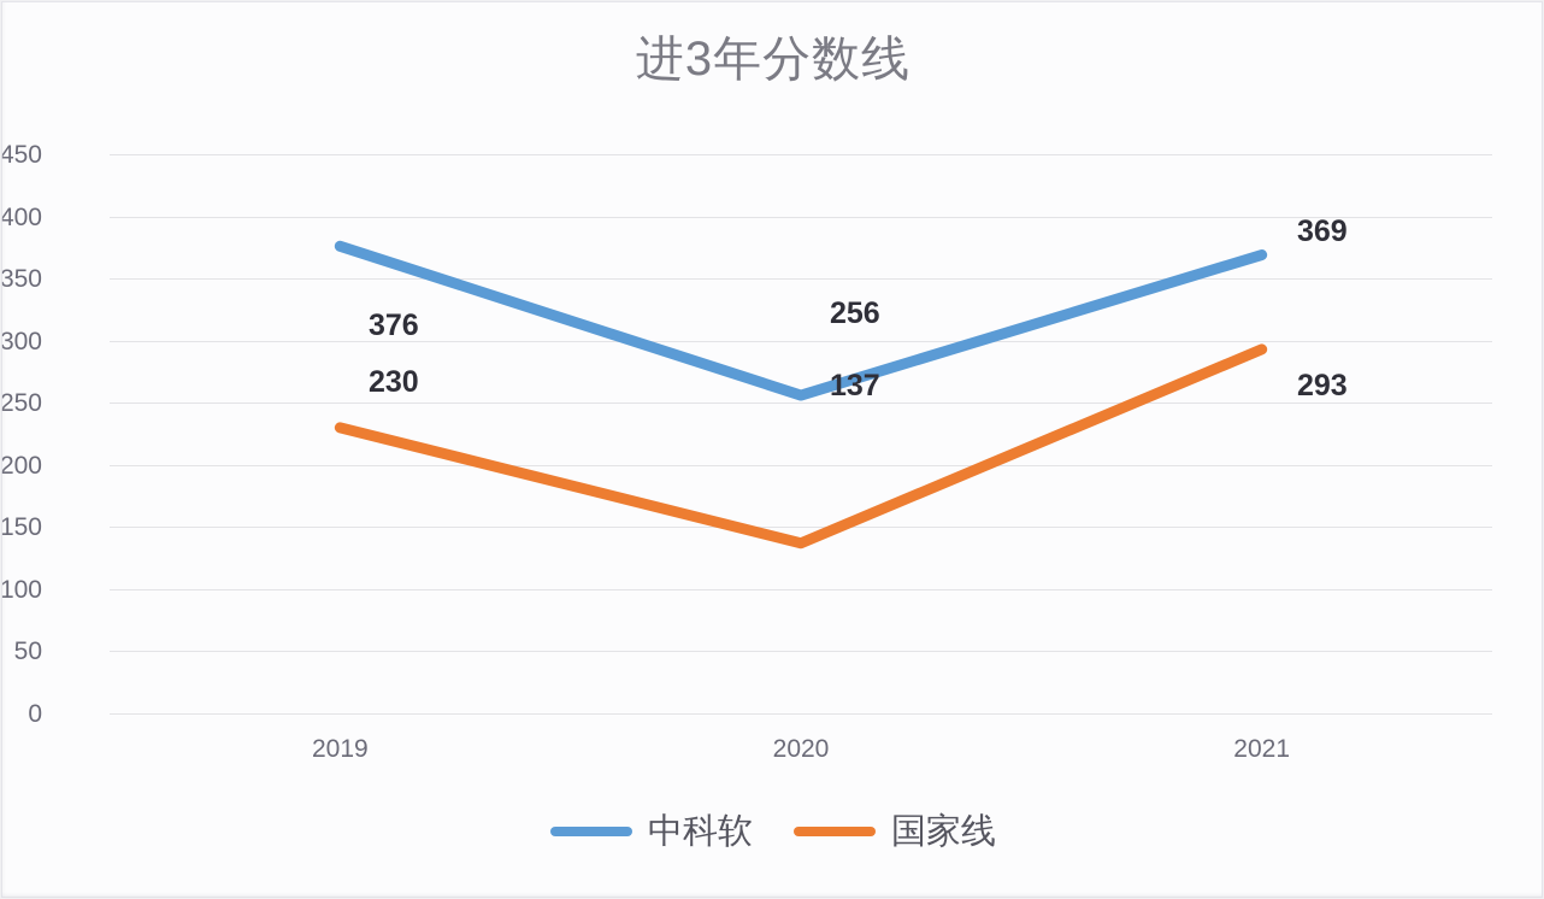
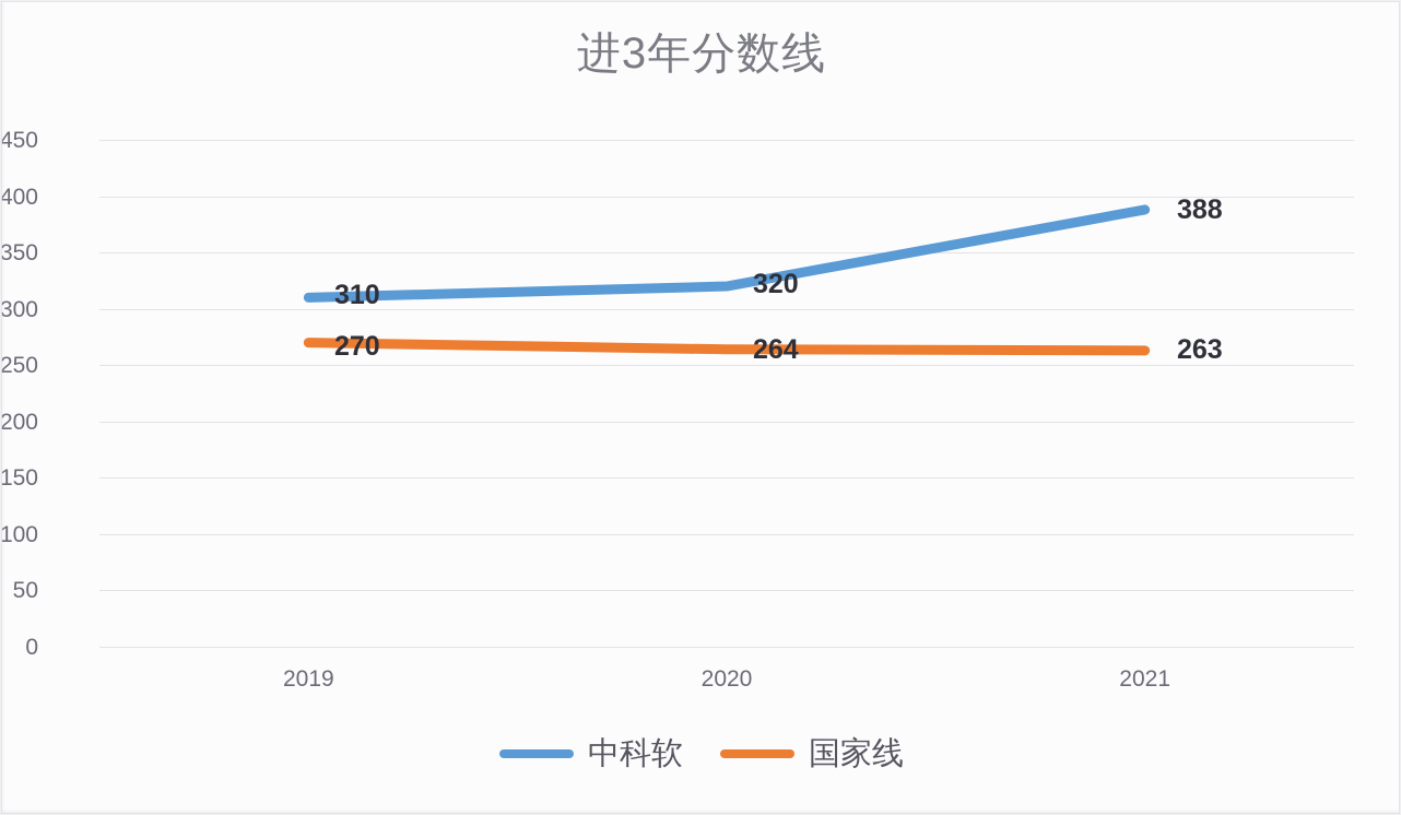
中科软/2019: 376 -> 310
国家线/2019: 230 -> 270
中科软/2020: 256 -> 320
国家线/2020: 137 -> 264
中科软/2021: 369 -> 388
国家线/2021: 293 -> 263
